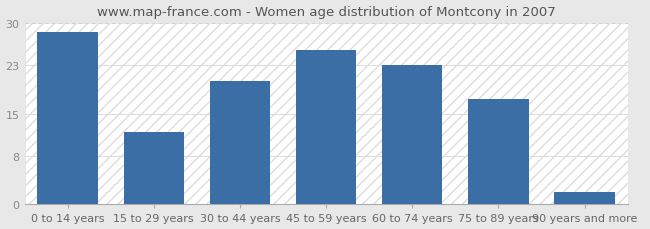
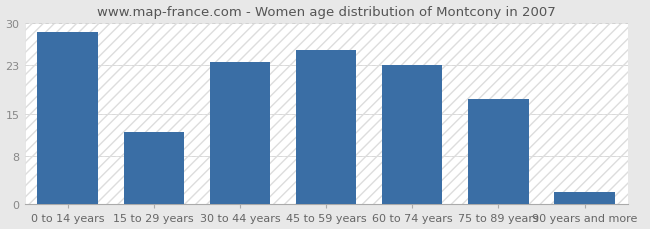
30 to 44 years: 20.4 -> 23.5
